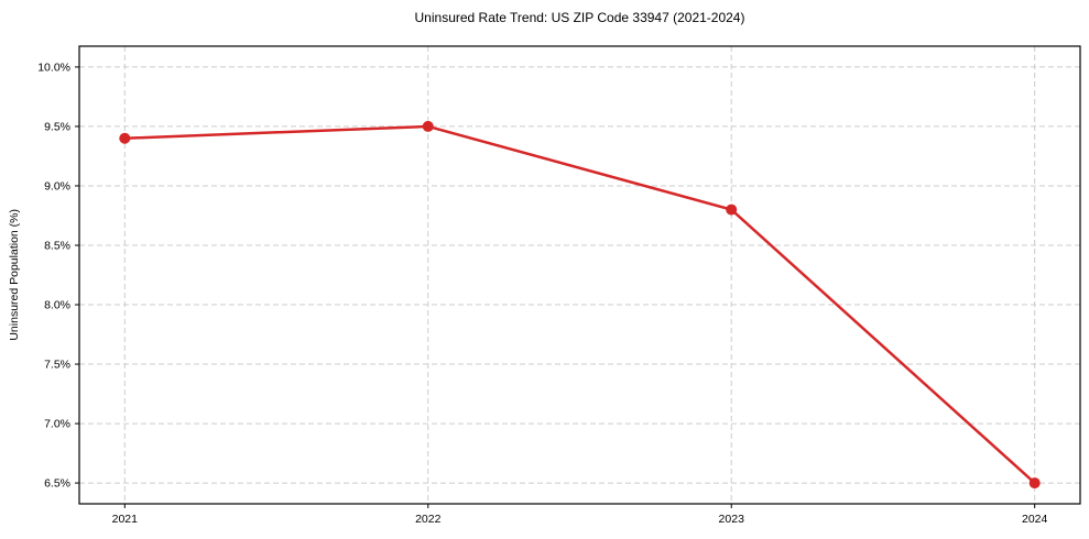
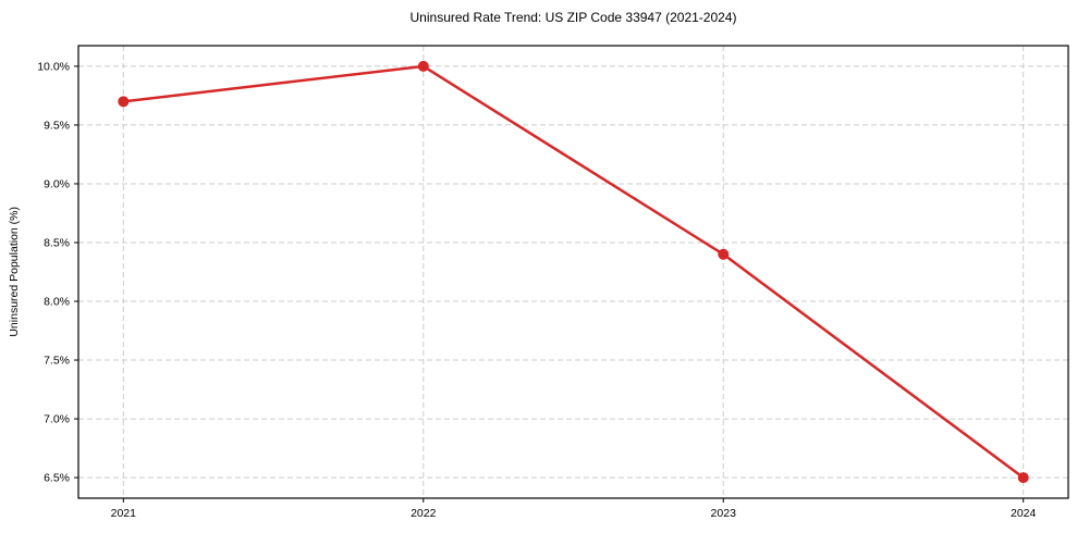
2021: 9.4% -> 9.7%
2022: 9.5% -> 10.0%
2023: 8.8% -> 8.4%
